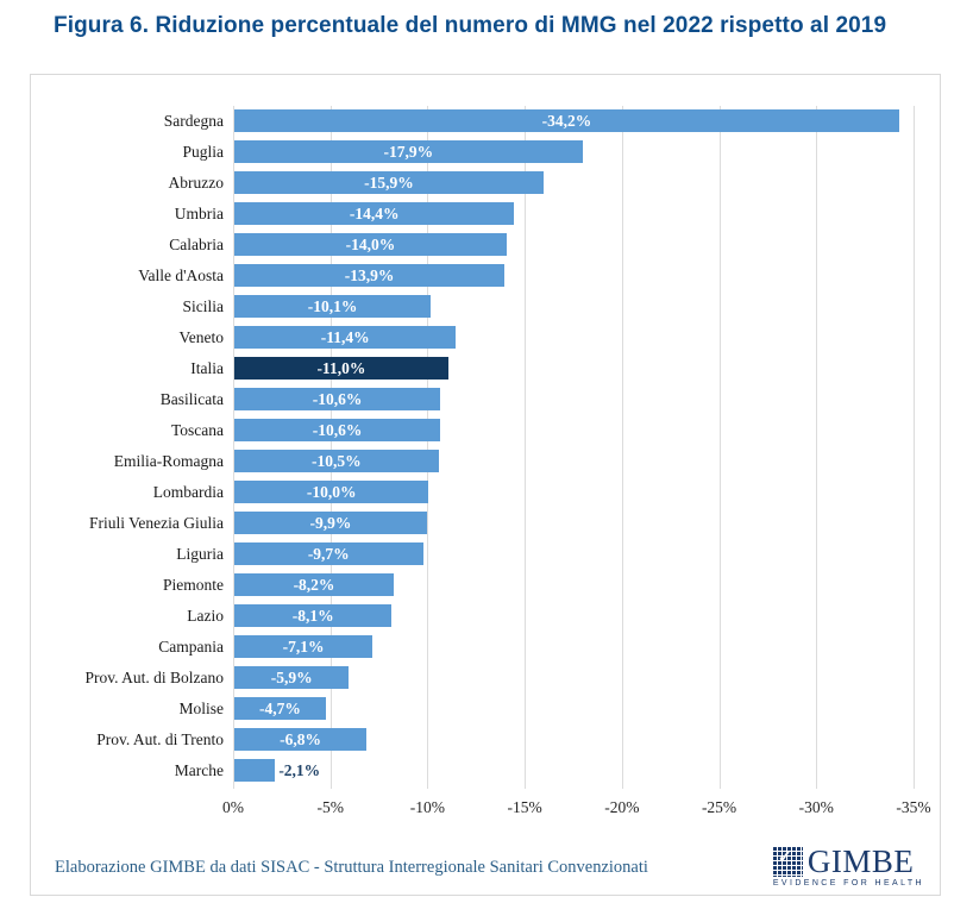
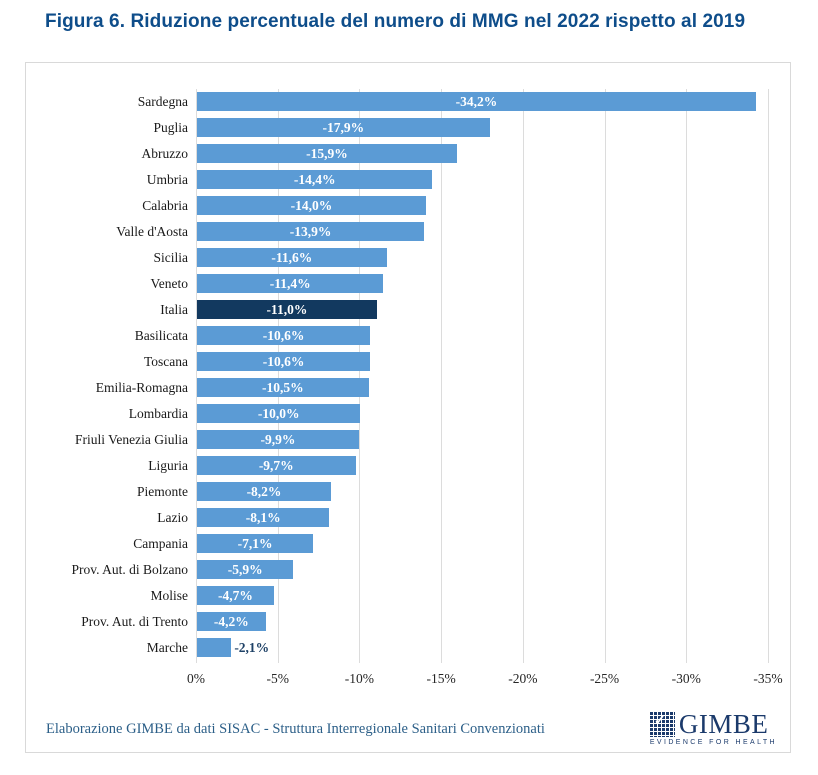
Sicilia: -10,1% -> -11,6%
Prov. Aut. di Trento: -6,8% -> -4,2%
